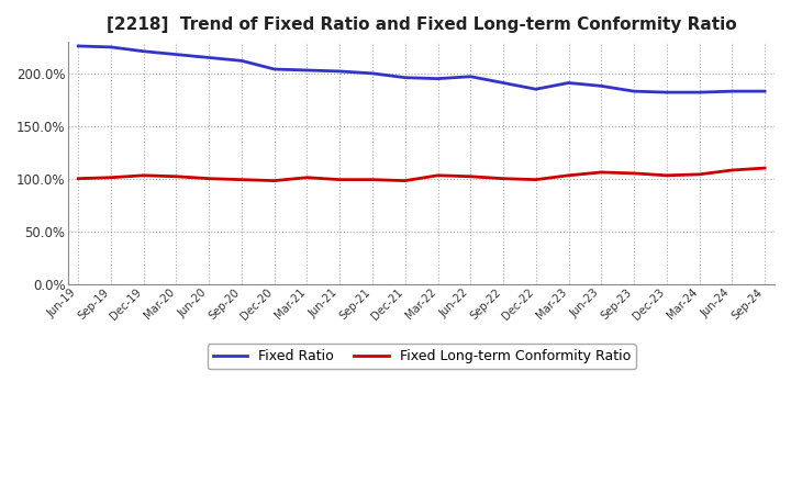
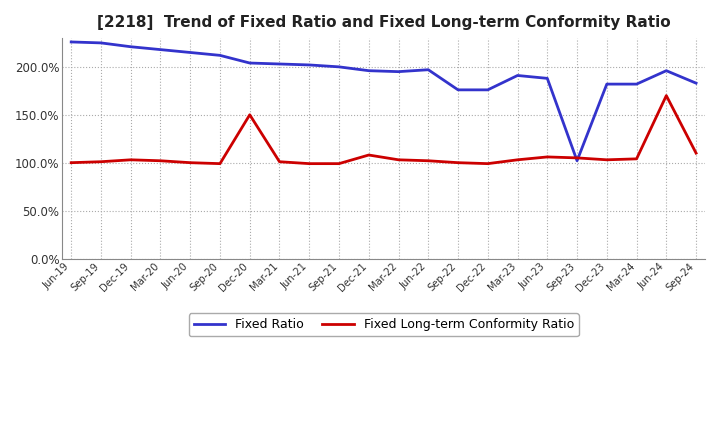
Fixed Long-term Conformity Ratio/Dec-20: 98% -> 150%
Fixed Long-term Conformity Ratio/Dec-21: 98% -> 108%
Fixed Ratio/Sep-22: 191% -> 176%
Fixed Ratio/Dec-22: 185% -> 176%
Fixed Ratio/Sep-23: 183% -> 102%
Fixed Ratio/Jun-24: 183% -> 196%
Fixed Long-term Conformity Ratio/Jun-24: 108% -> 170%
